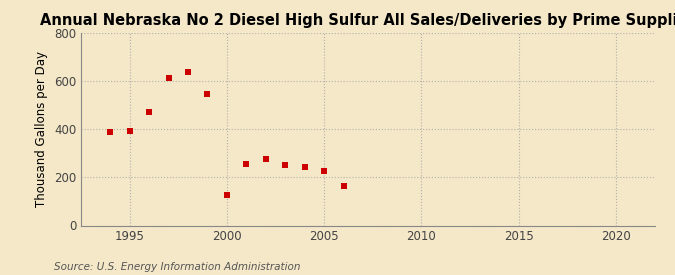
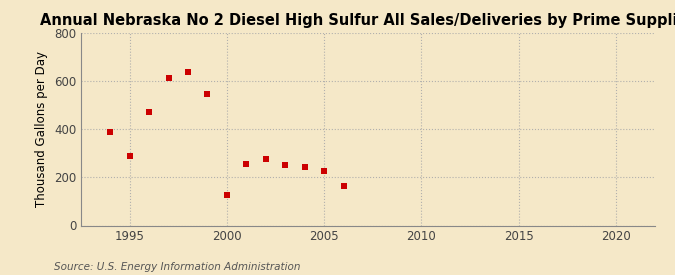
1995: 392 -> 290
